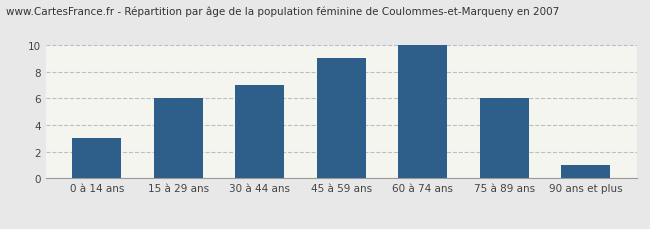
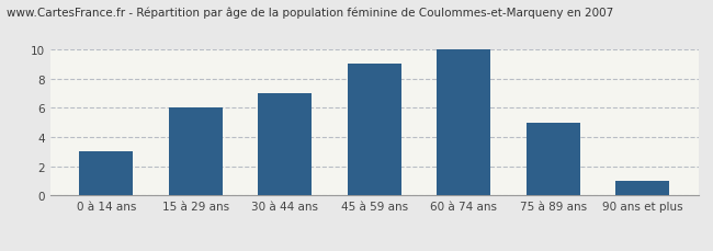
75 à 89 ans: 6 -> 5
